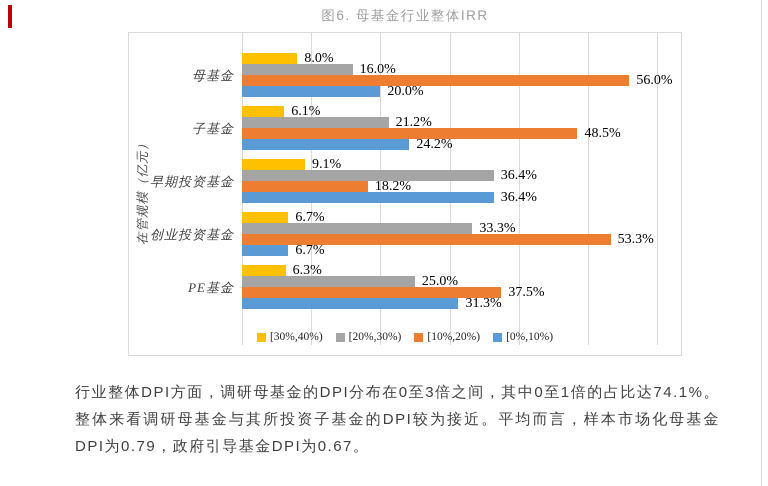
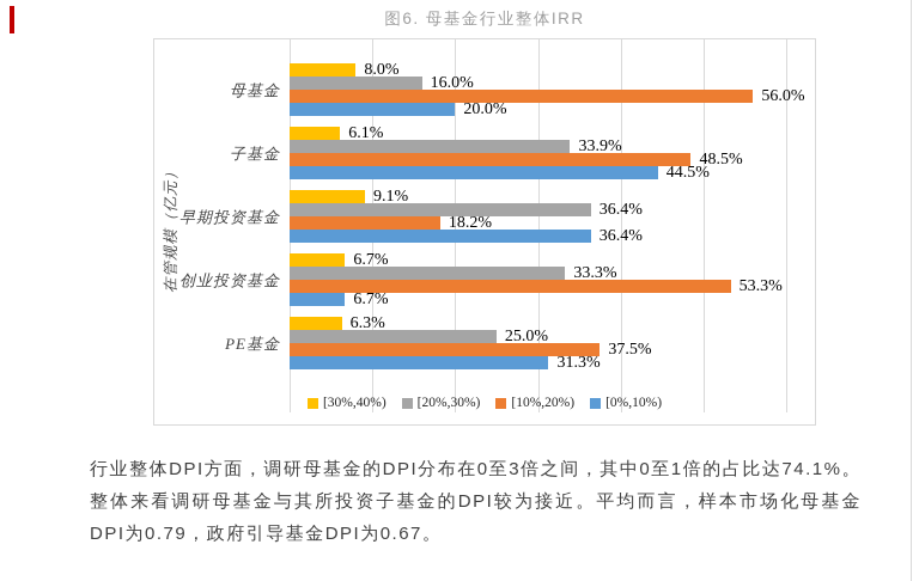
[20%,30%)/子基金: 21.2% -> 33.9%
[0%,10%)/子基金: 24.2% -> 44.5%
